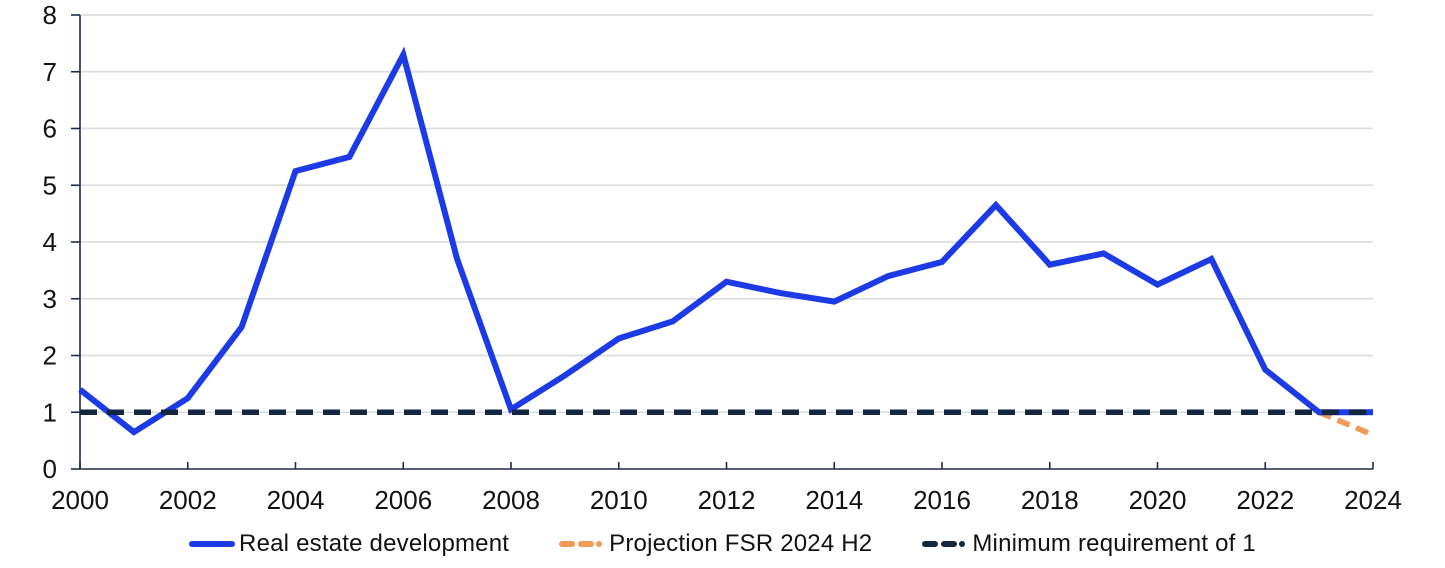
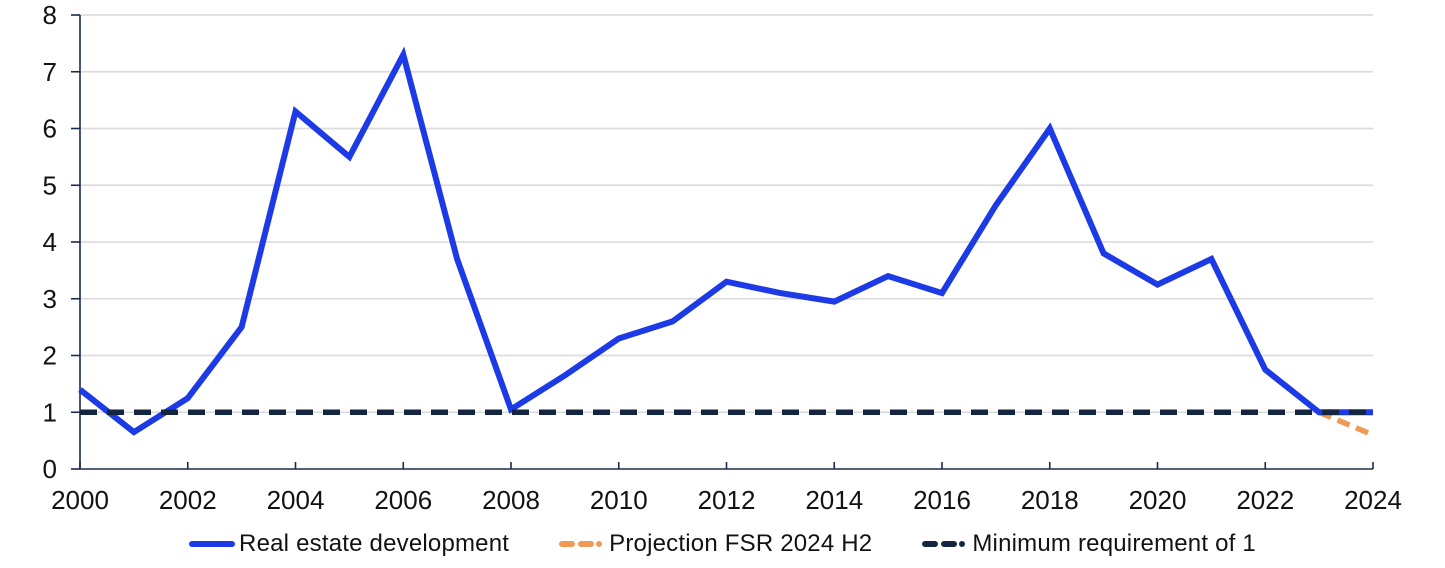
Real estate development/2004: 5.2 -> 6.3
Real estate development/2016: 3.6 -> 3.1
Real estate development/2018: 3.6 -> 6.0
